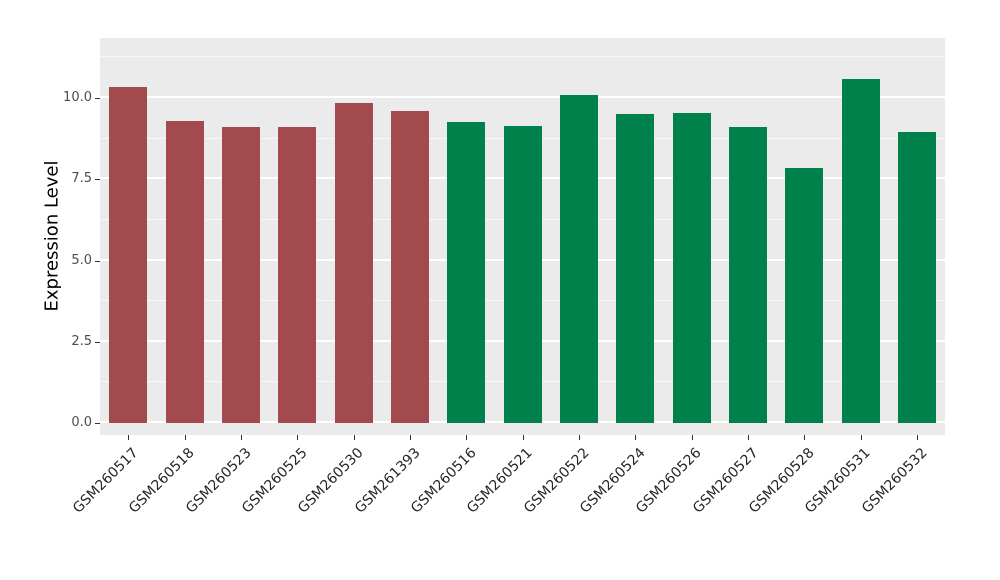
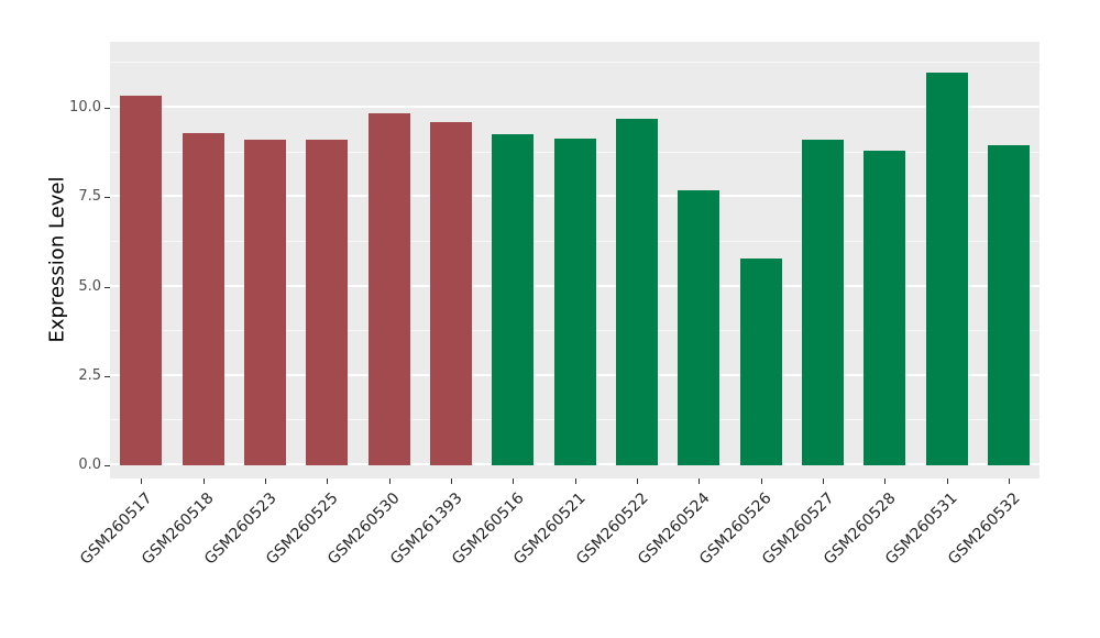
GSM260522: 10.1 -> 9.7
GSM260524: 9.5 -> 7.7
GSM260526: 9.6 -> 5.8
GSM260528: 7.8 -> 8.8
GSM260531: 10.6 -> 11.0
